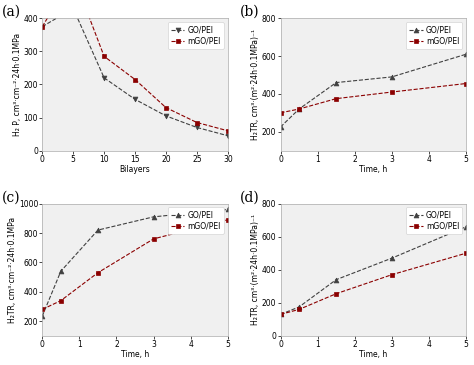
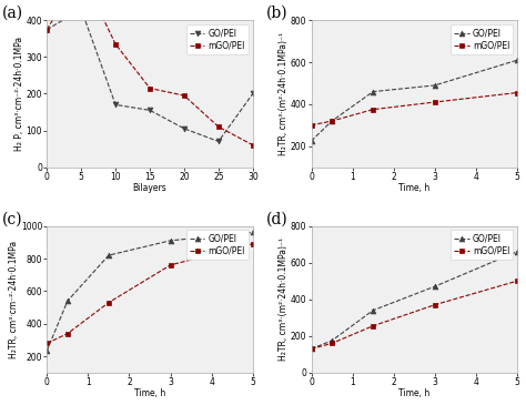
GO/PEI/10: 220 -> 170
mGO/PEI/10: 285 -> 335
mGO/PEI/20: 130 -> 195
mGO/PEI/25: 85 -> 110
GO/PEI/30: 45 -> 200
